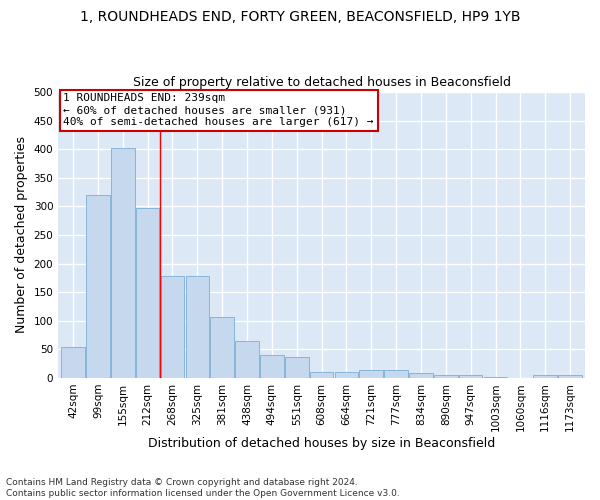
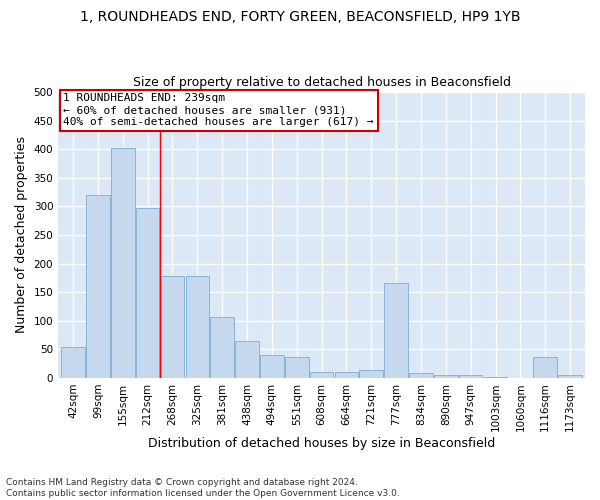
777sqm: 14 -> 166
1116sqm: 5 -> 36
